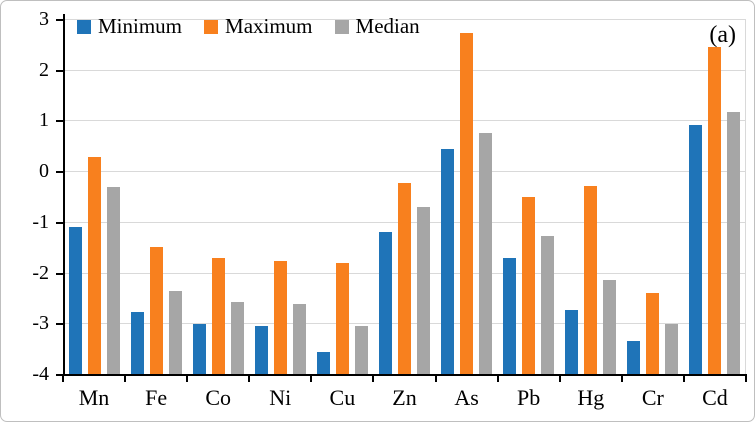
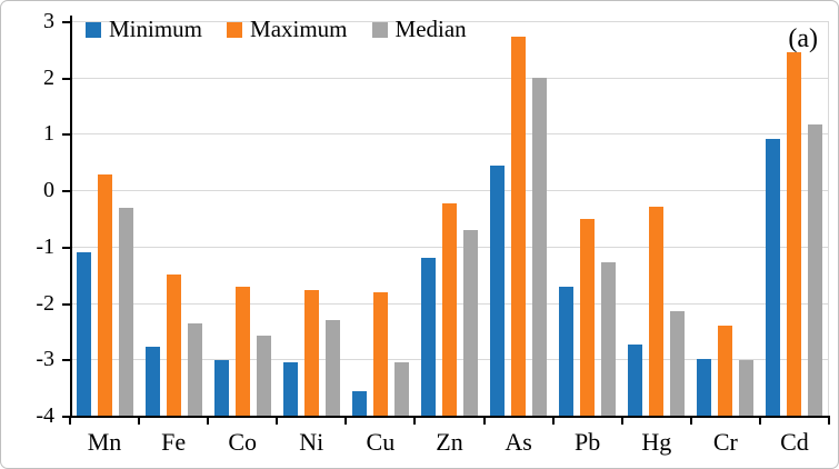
Median/Ni: -2.6 -> -2.3
Median/As: 0.8 -> 2.0
Minimum/Cr: -3.3 -> -3.0
